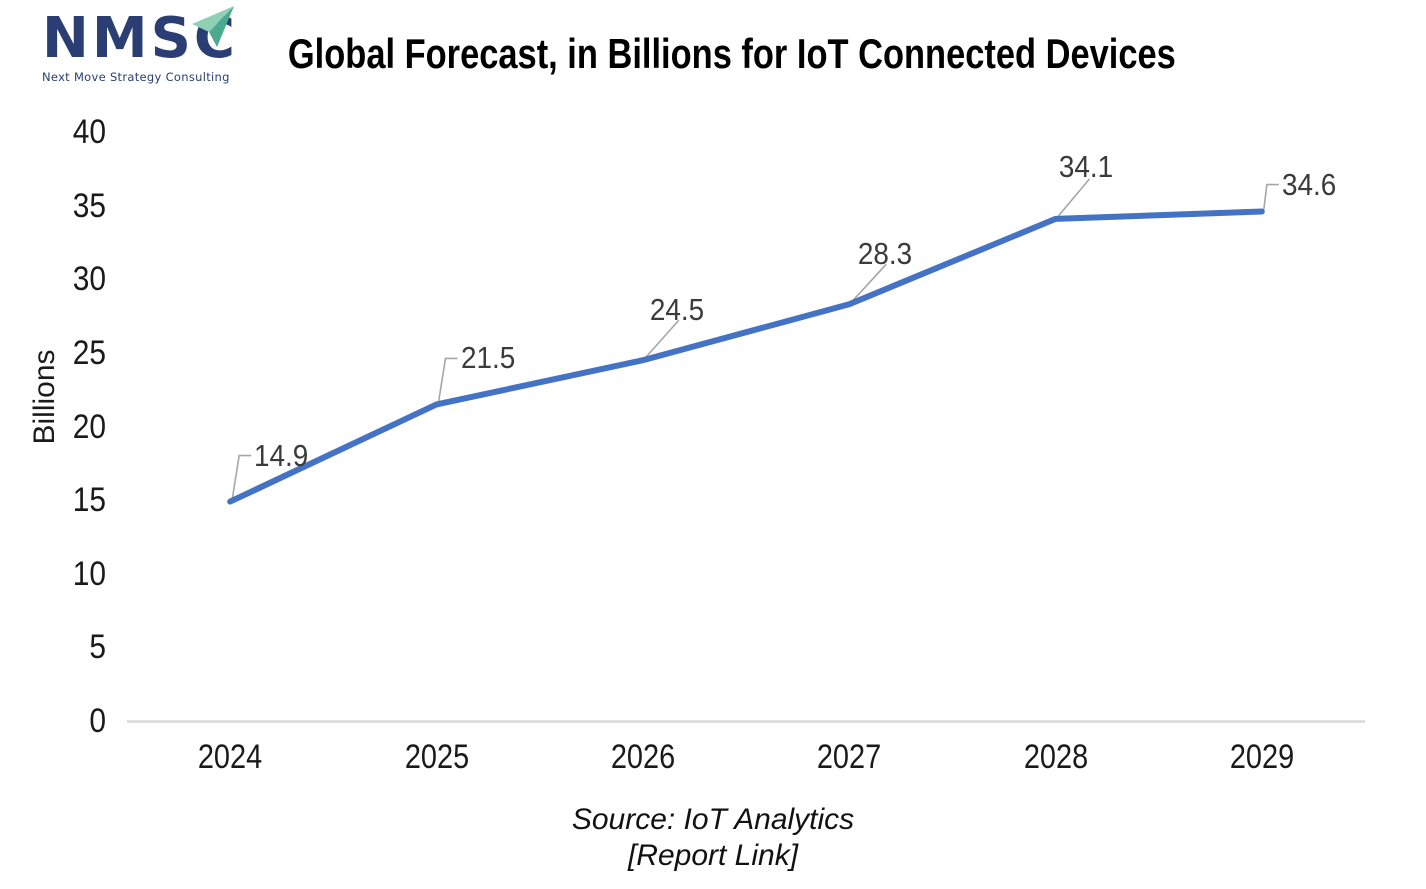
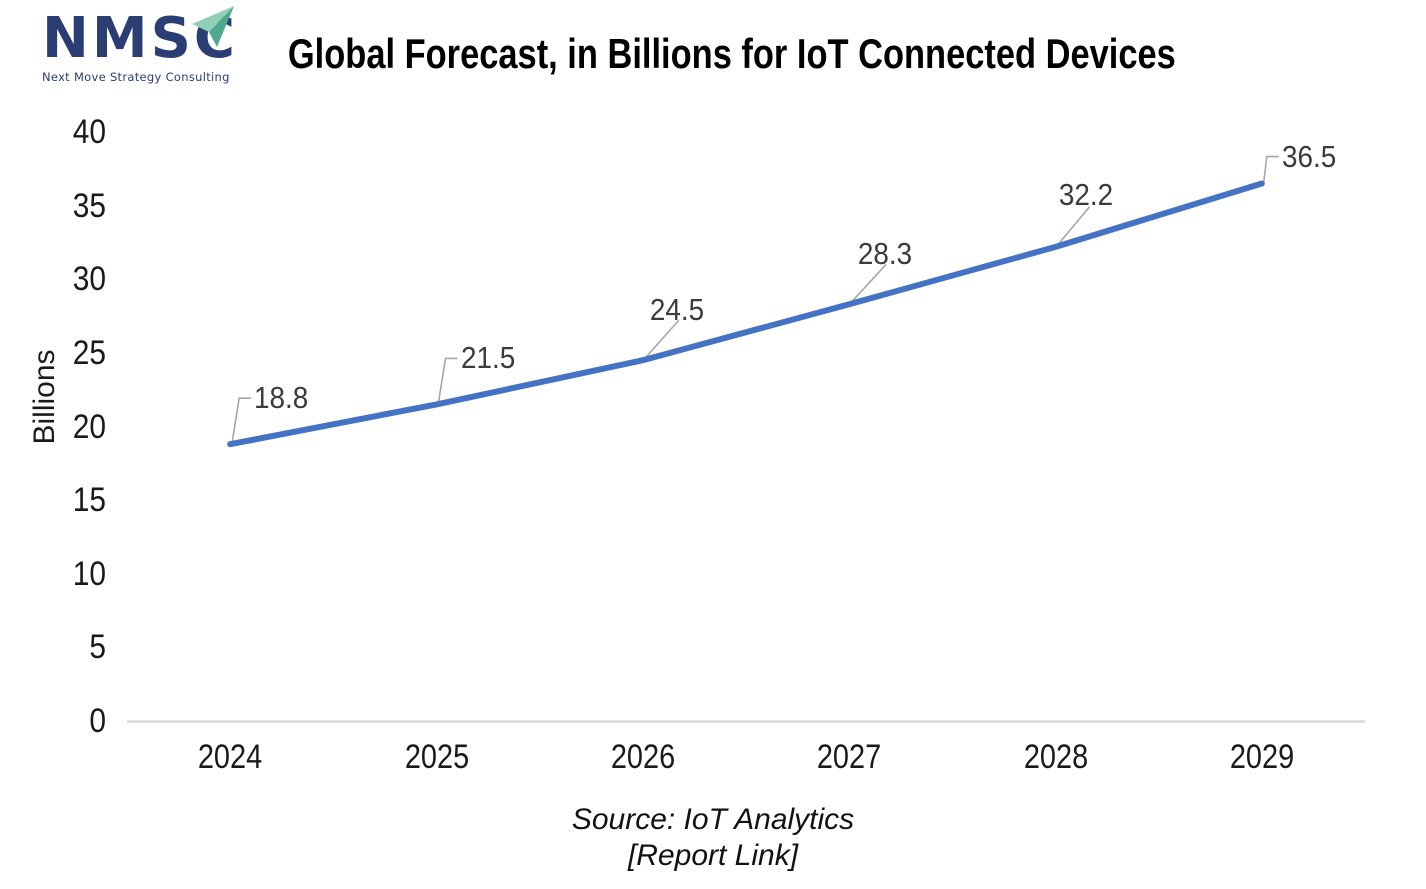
2024: 14.9 -> 18.8
2028: 34.1 -> 32.2
2029: 34.6 -> 36.5
